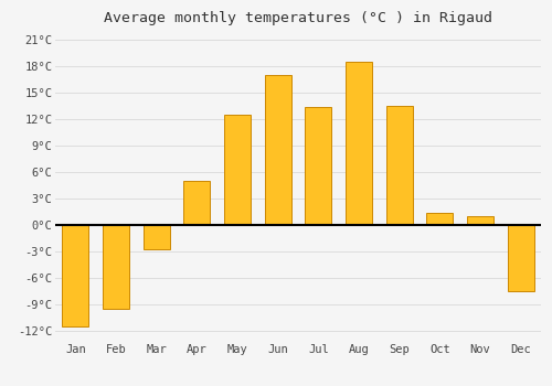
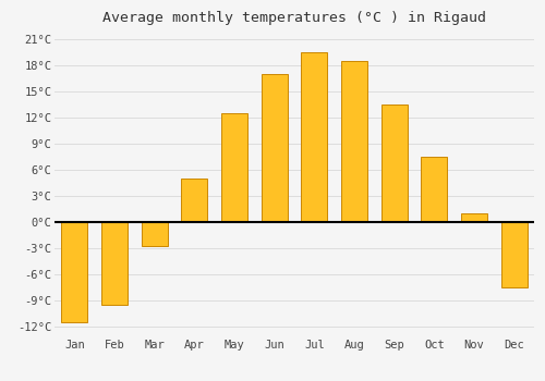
Jul: 13.4°C -> 19.5°C
Oct: 1.4°C -> 7.5°C
